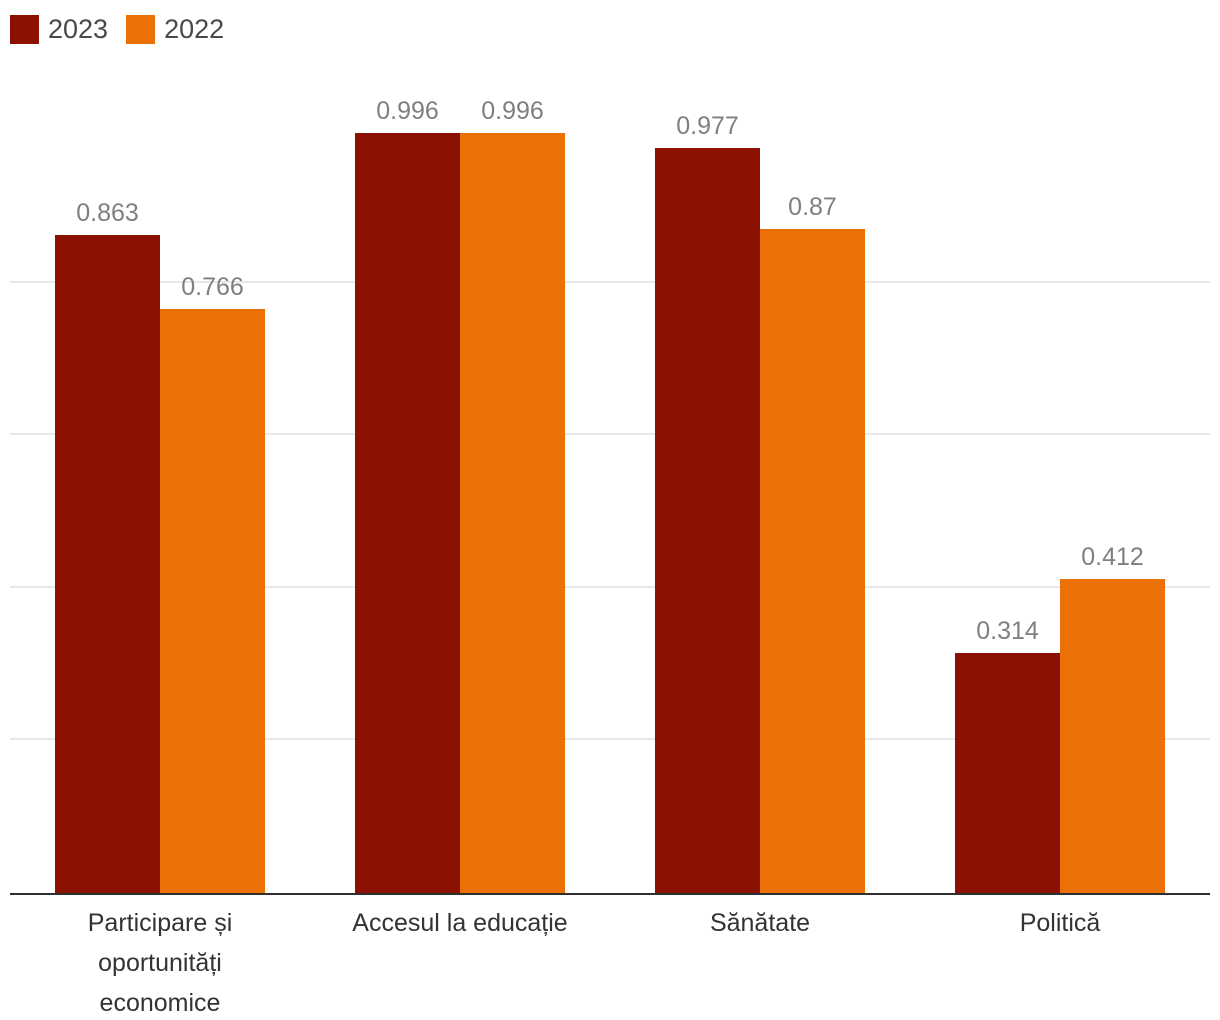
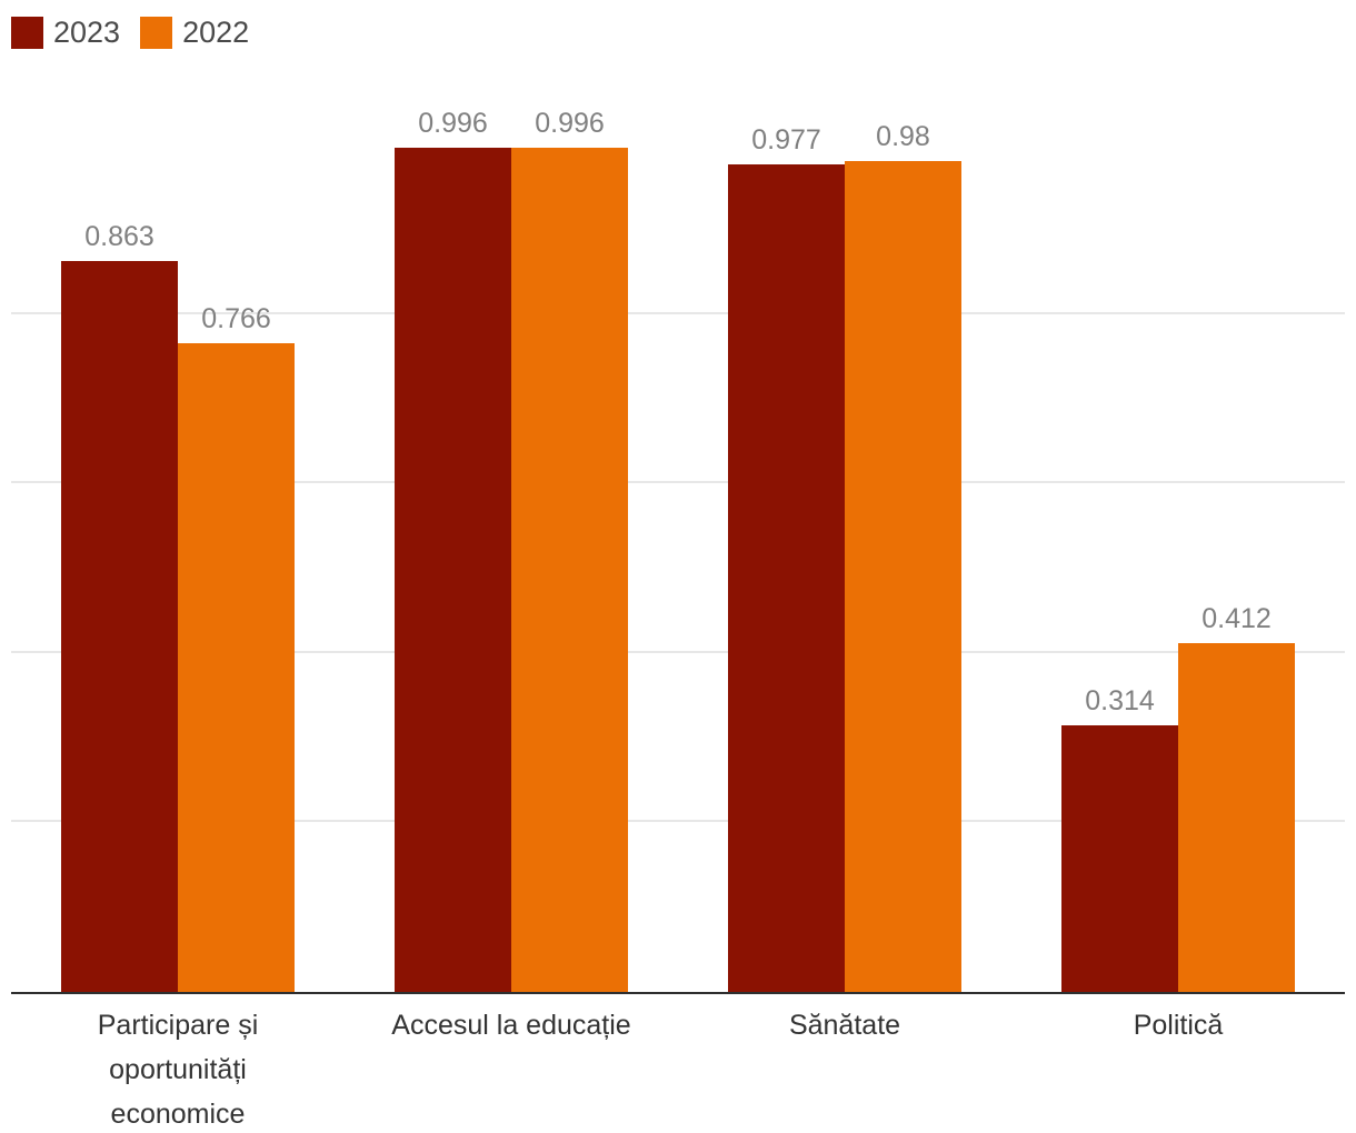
2022/Sănătate: 0.87 -> 0.98
